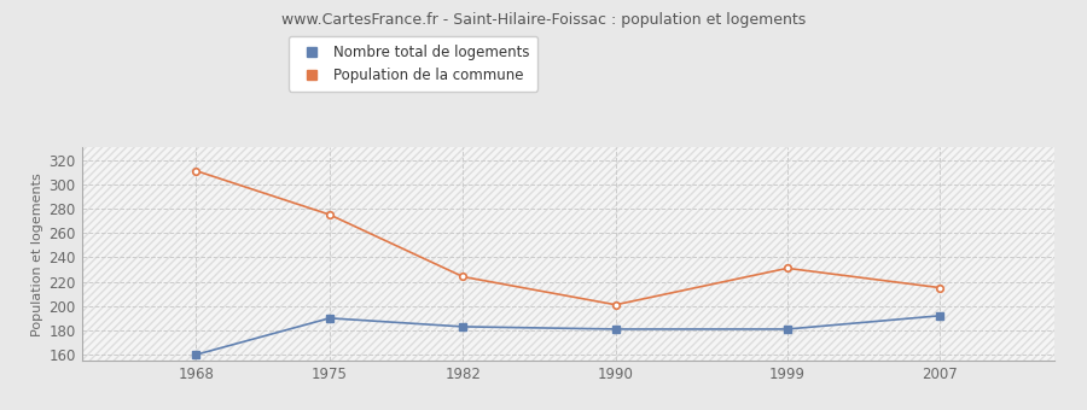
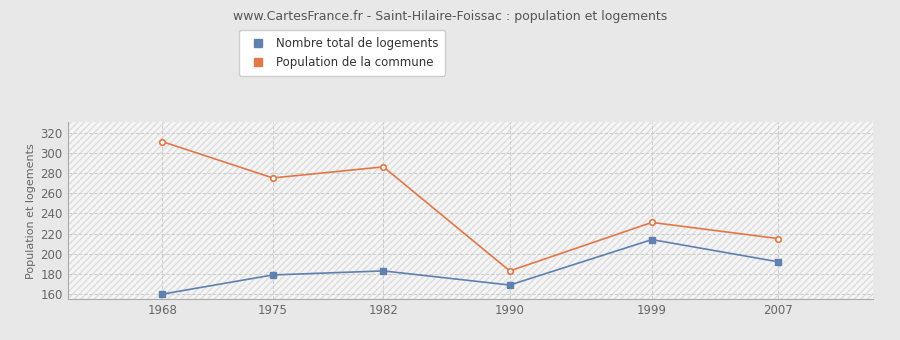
Nombre total de logements/1975: 190 -> 179
Population de la commune/1982: 224 -> 286
Nombre total de logements/1990: 181 -> 169
Population de la commune/1990: 201 -> 183
Nombre total de logements/1999: 181 -> 214
